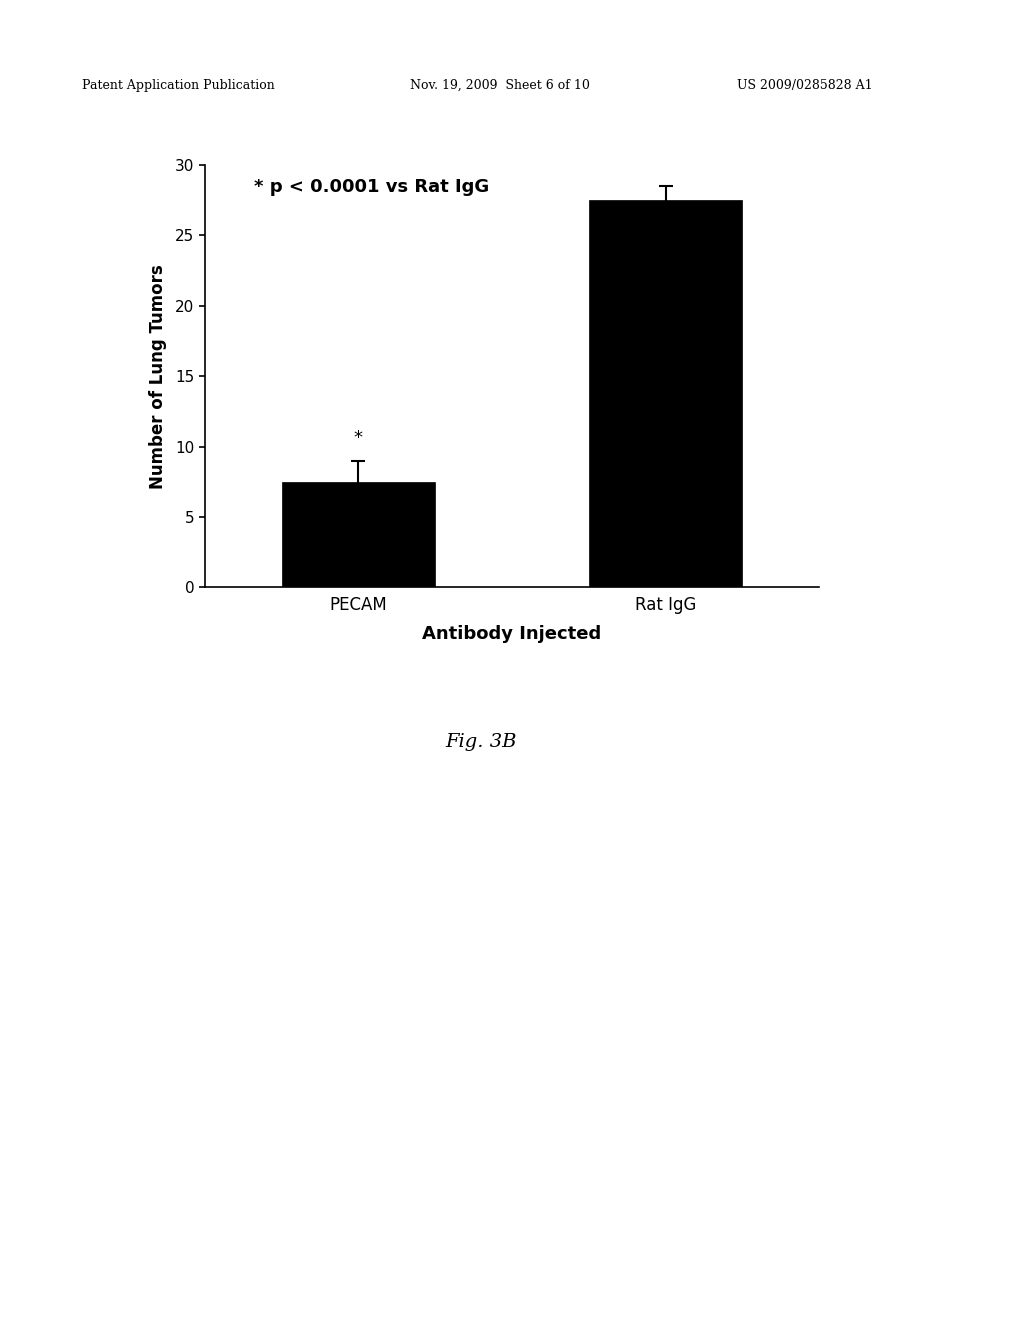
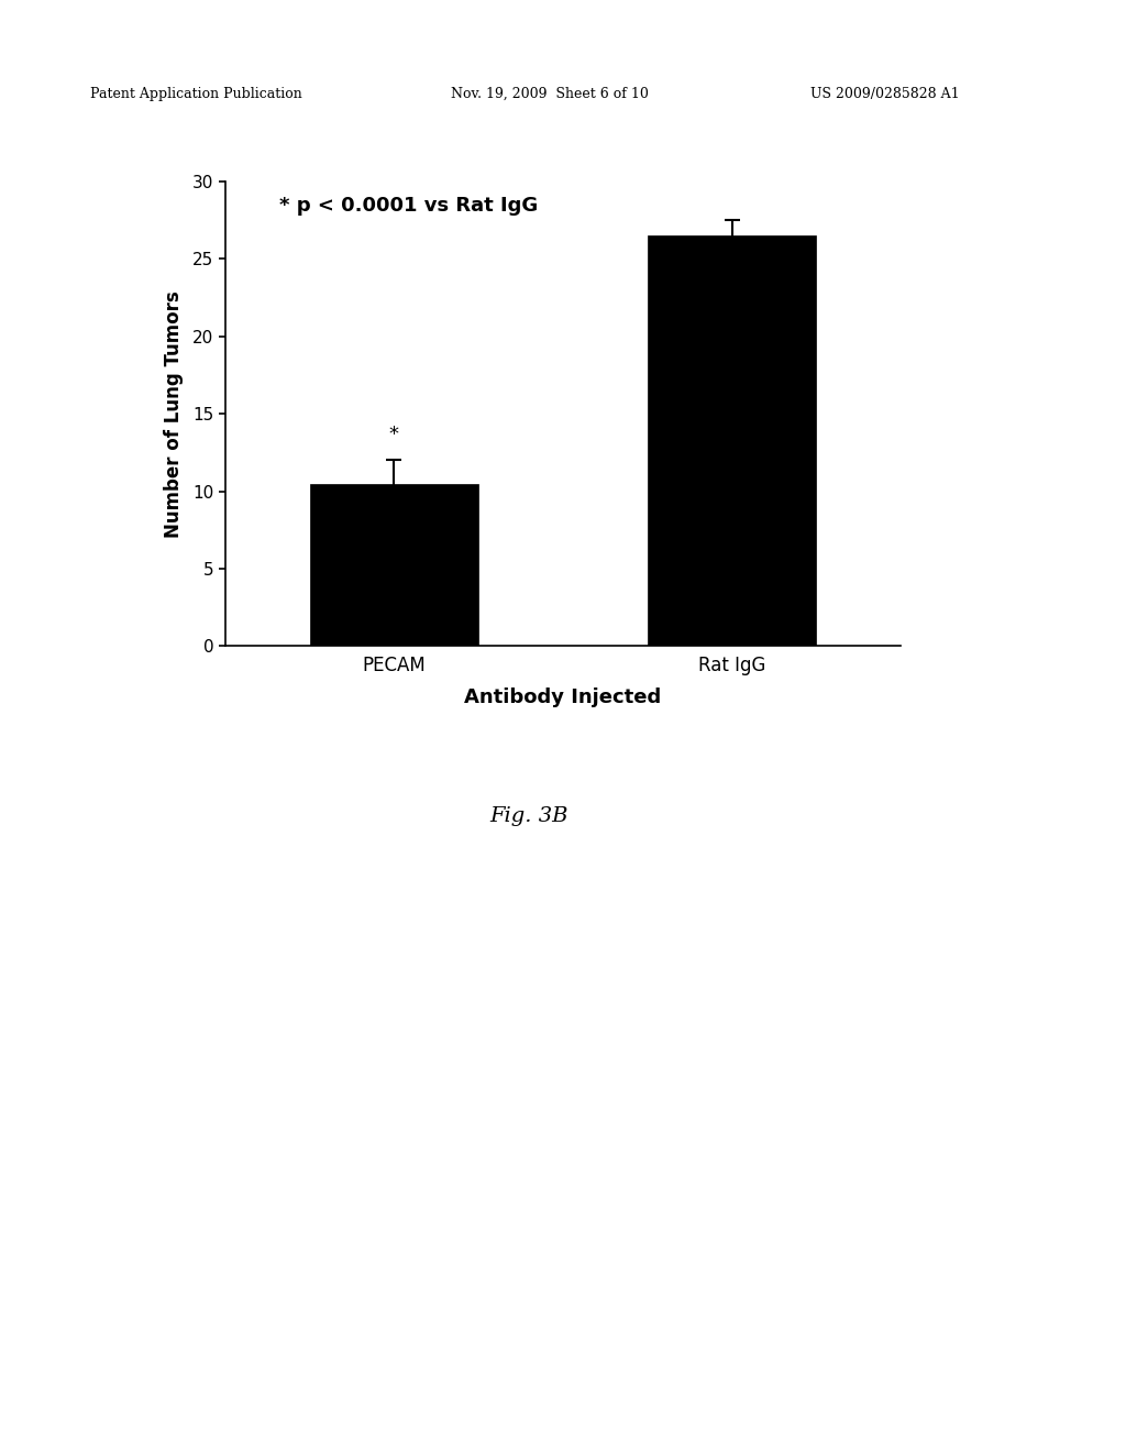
PECAM: 7.5 -> 10.5
Rat IgG: 27.5 -> 26.5
